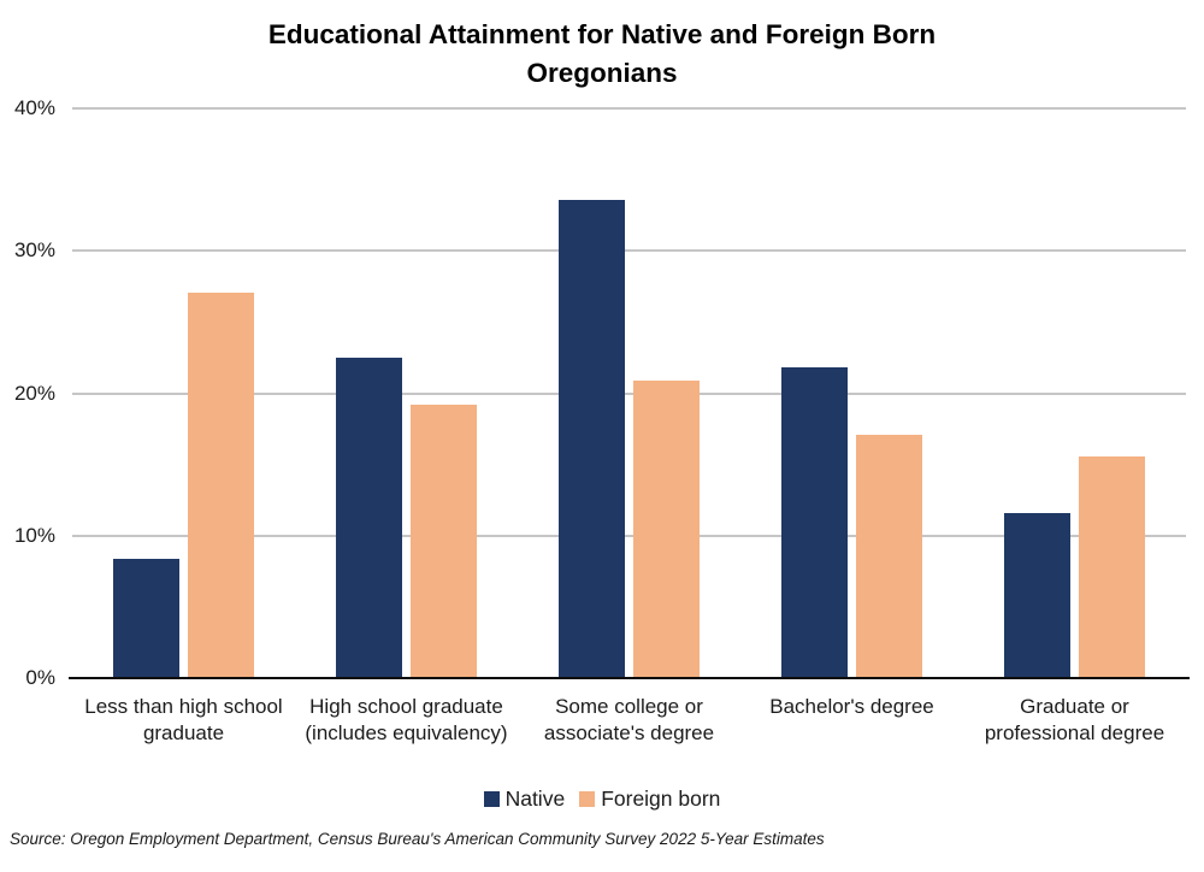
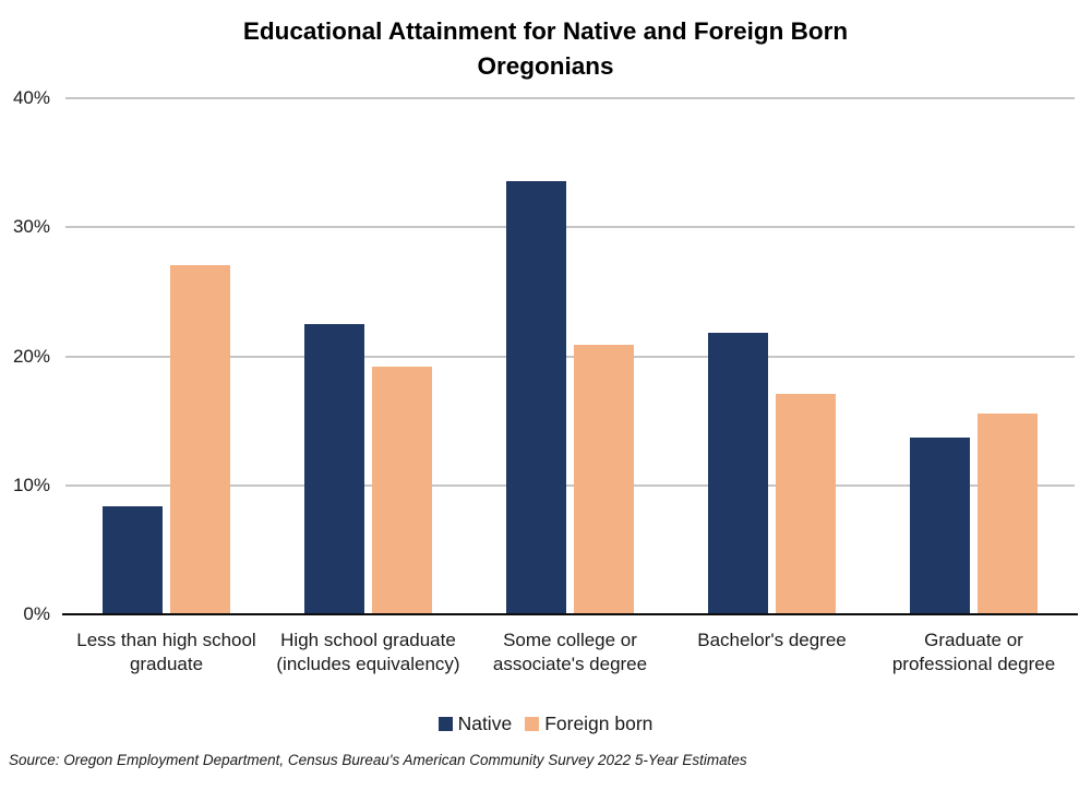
Native/Graduate or professional degree: 11.6% -> 13.7%
